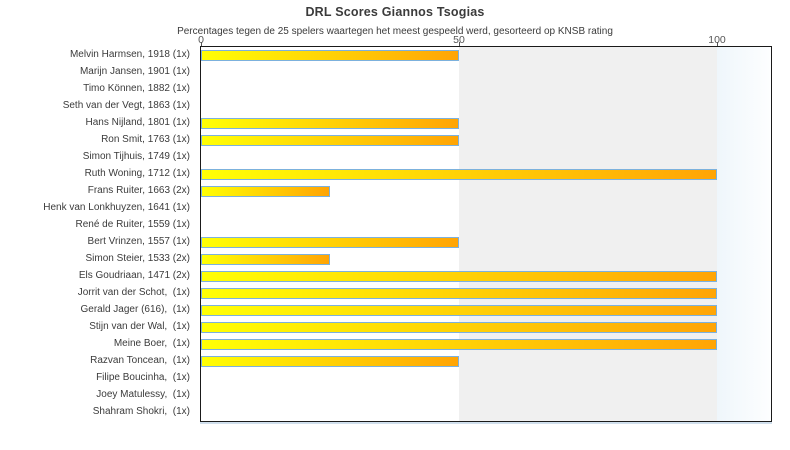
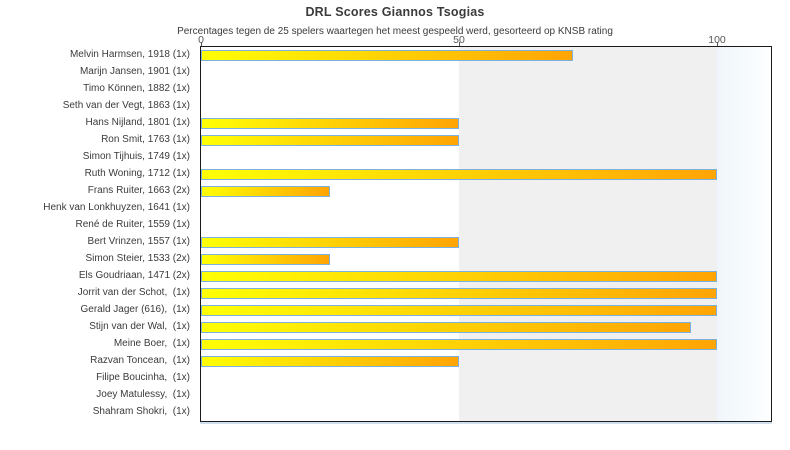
Melvin Harmsen, 1918 (1x): 50 -> 72
Stijn van der Wal, (1x): 100 -> 95
